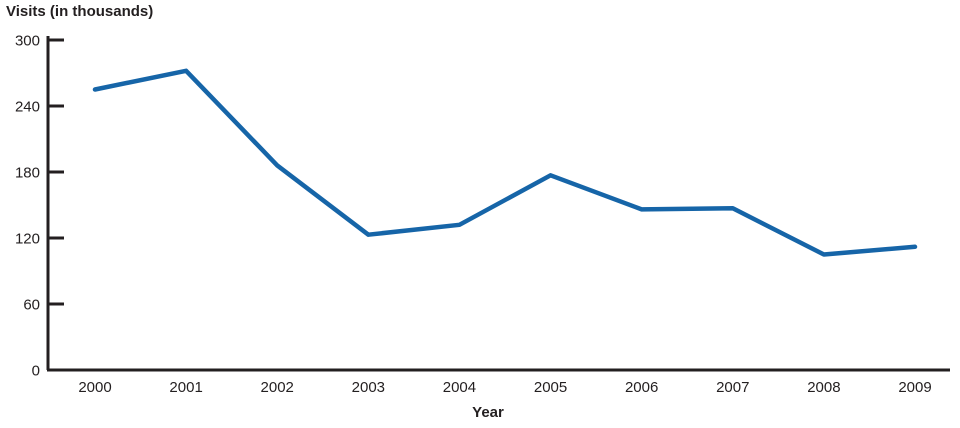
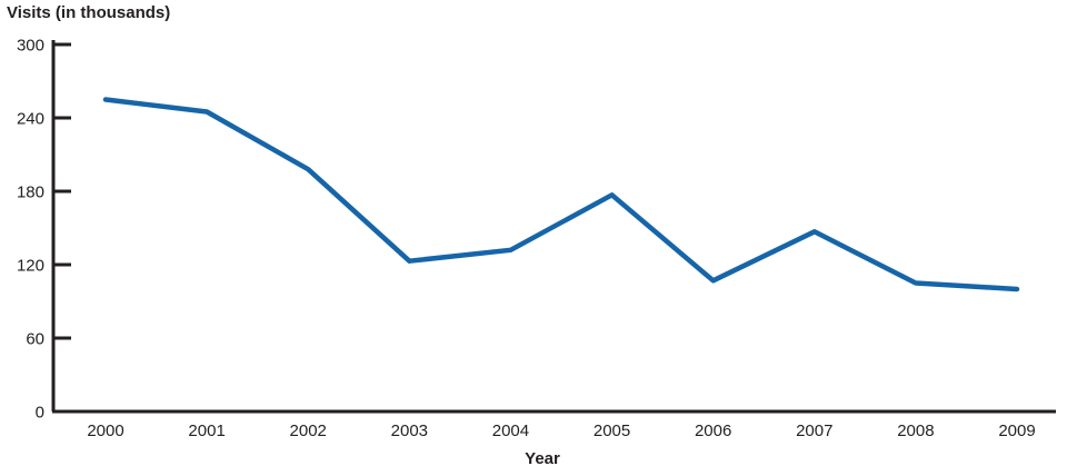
2001: 272 -> 245
2002: 186 -> 198
2006: 146 -> 107
2009: 112 -> 100
